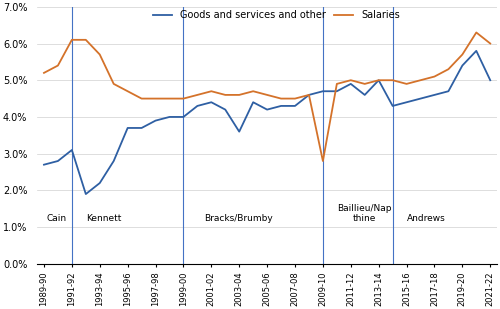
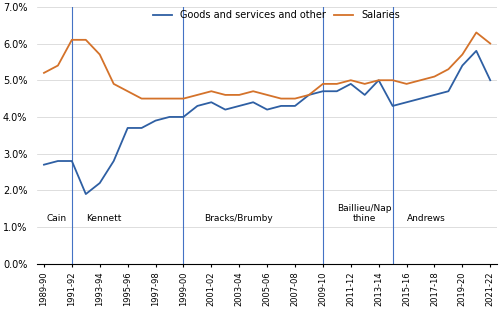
Goods and services and other/1991-92: 3.1% -> 2.8%
Goods and services and other/2003-04: 3.6% -> 4.3%
Salaries/2009-10: 2.8% -> 4.9%
